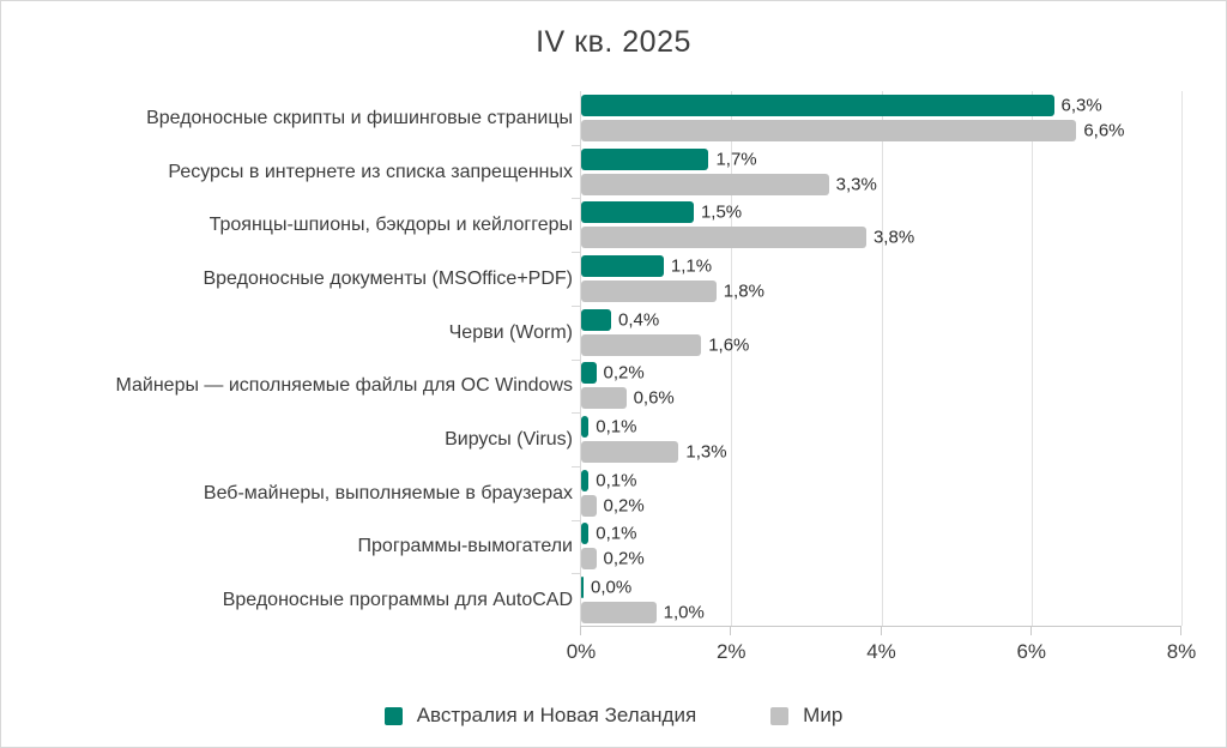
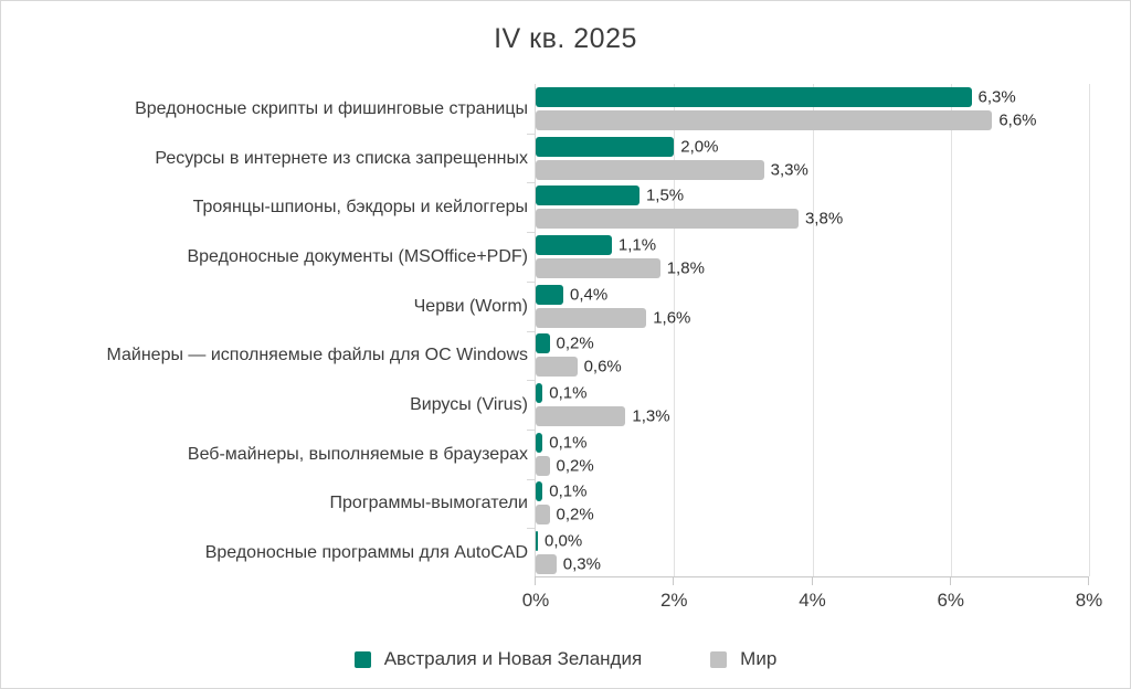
Австралия и Новая Зеландия/Ресурсы в интернете из списка запрещенных: 1,7% -> 2,0%
Мир/Вредоносные программы для AutoCAD: 1,0% -> 0,3%
